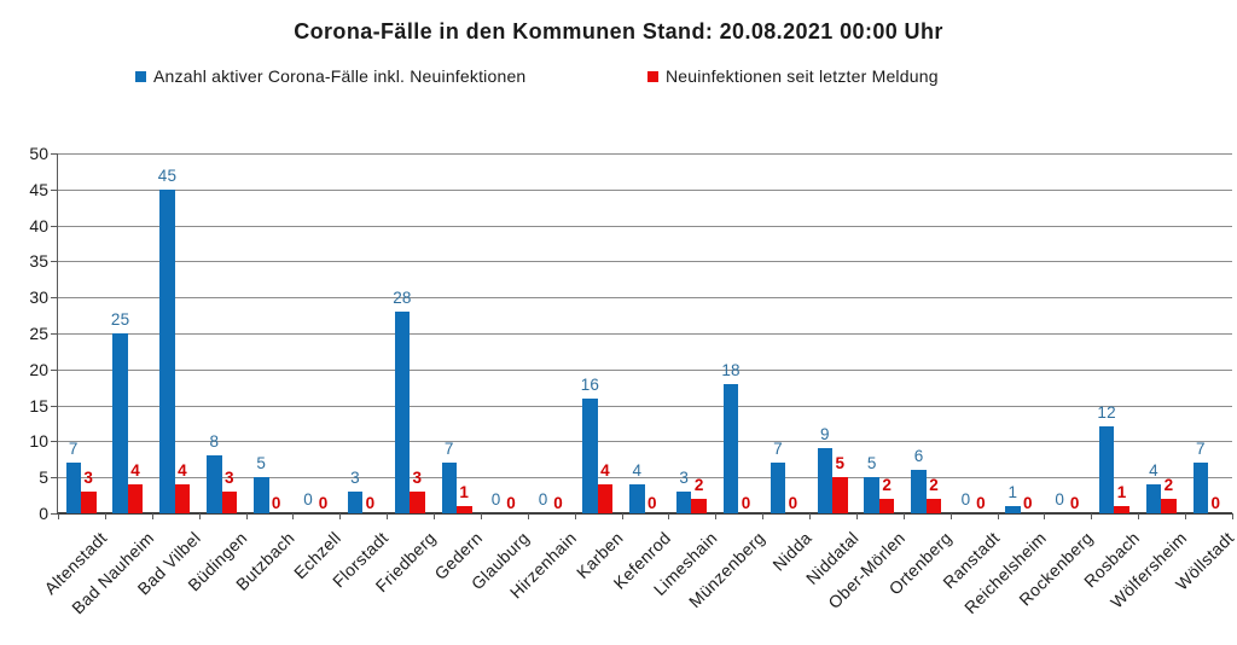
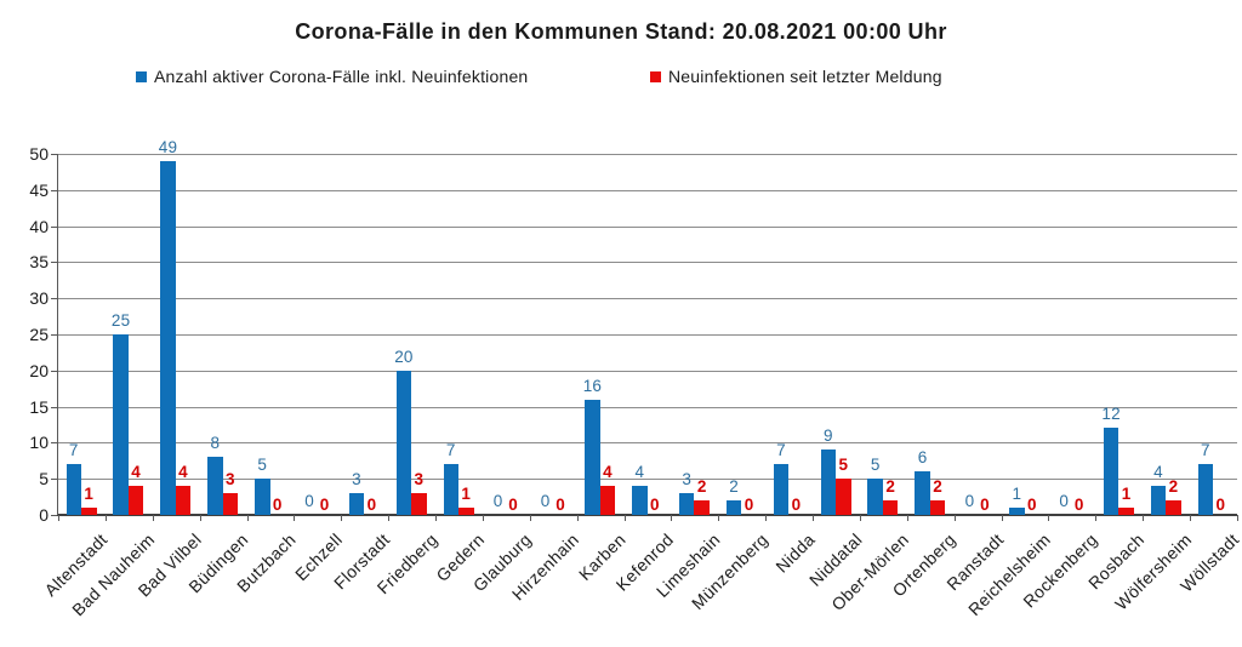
Neuinfektionen seit letzter Meldung/Altenstadt: 3 -> 1
Anzahl aktiver Corona-Fälle inkl. Neuinfektionen/Bad Vilbel: 45 -> 49
Anzahl aktiver Corona-Fälle inkl. Neuinfektionen/Friedberg: 28 -> 20
Anzahl aktiver Corona-Fälle inkl. Neuinfektionen/Münzenberg: 18 -> 2
